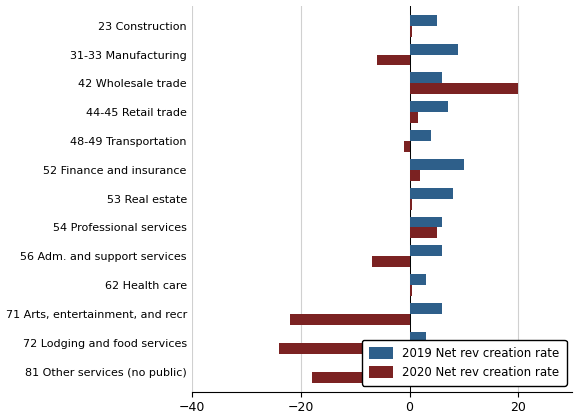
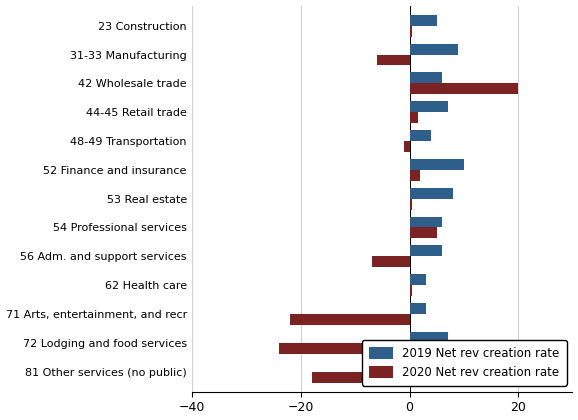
2019 Net rev creation rate/71 Arts, entertainment, and recr: 6 -> 3
2019 Net rev creation rate/72 Lodging and food services: 3 -> 7
